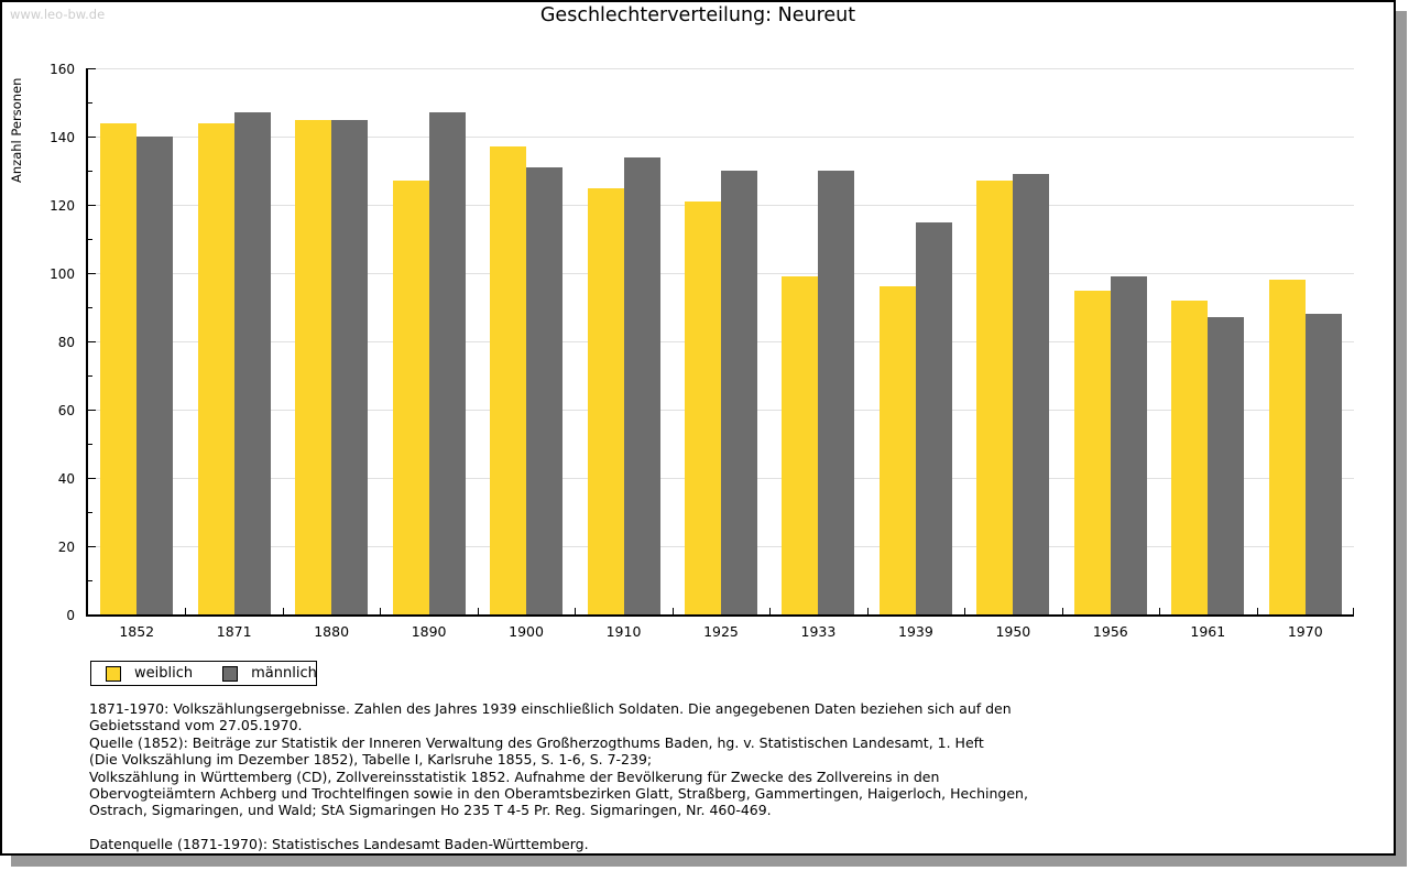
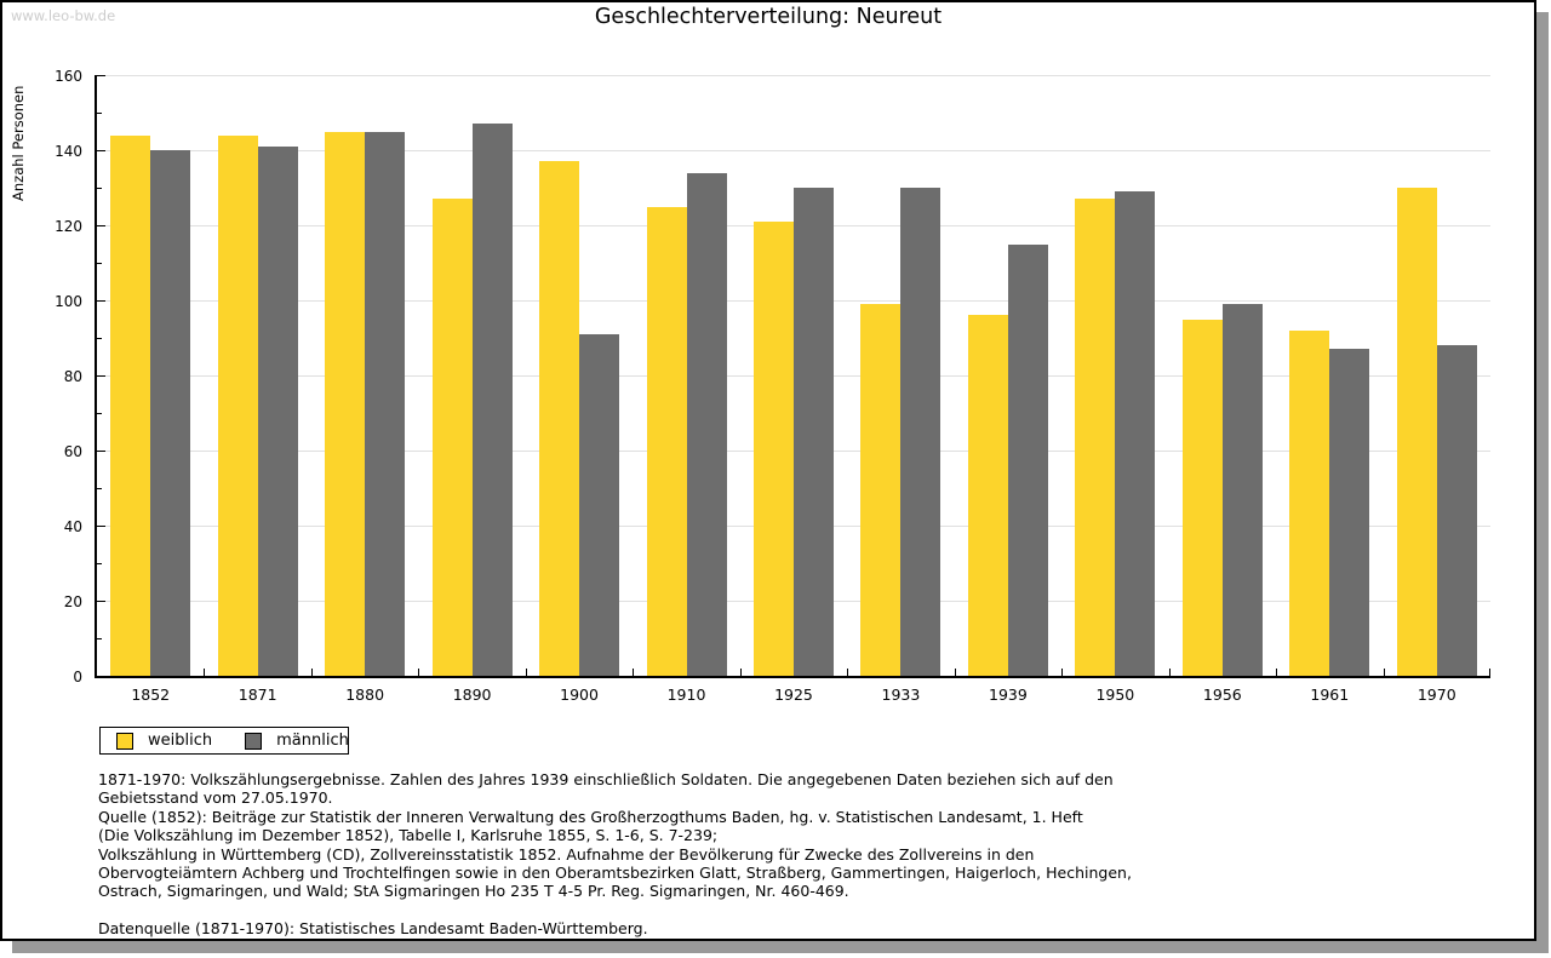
männlich/1871: 147 -> 141
männlich/1900: 131 -> 91
weiblich/1970: 98 -> 130
